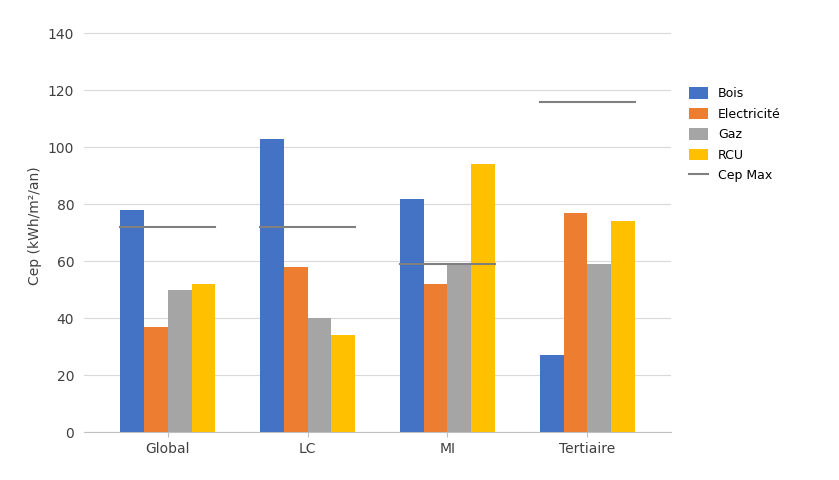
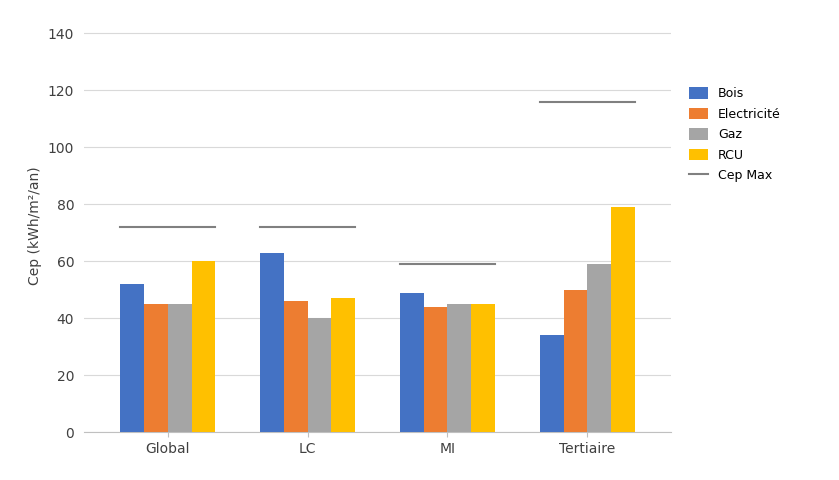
Bois/Global: 78 -> 52
Electricité/Global: 37 -> 45
Gaz/Global: 50 -> 45
RCU/Global: 52 -> 60
Bois/LC: 103 -> 63
Electricité/LC: 58 -> 46
RCU/LC: 34 -> 47
Bois/MI: 82 -> 49
Electricité/MI: 52 -> 44
Gaz/MI: 59 -> 45
RCU/MI: 94 -> 45
Bois/Tertiaire: 27 -> 34
Electricité/Tertiaire: 77 -> 50
RCU/Tertiaire: 74 -> 79
